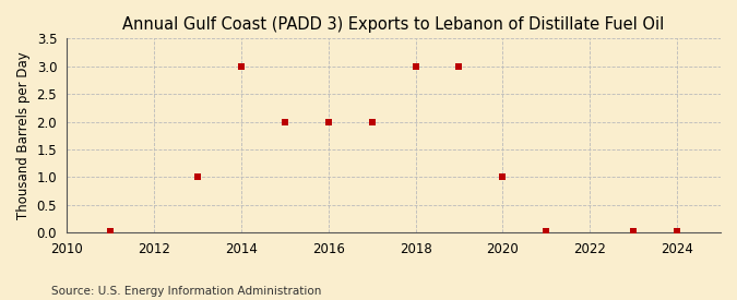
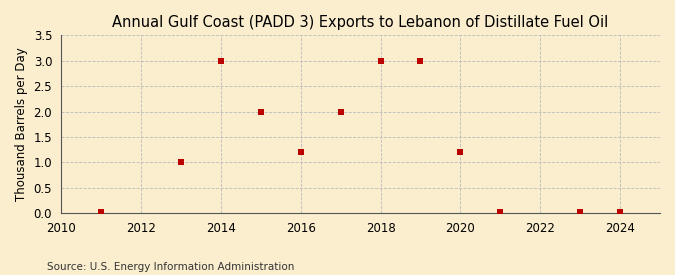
2016: 2.00 -> 1.20
2020: 1.00 -> 1.20
